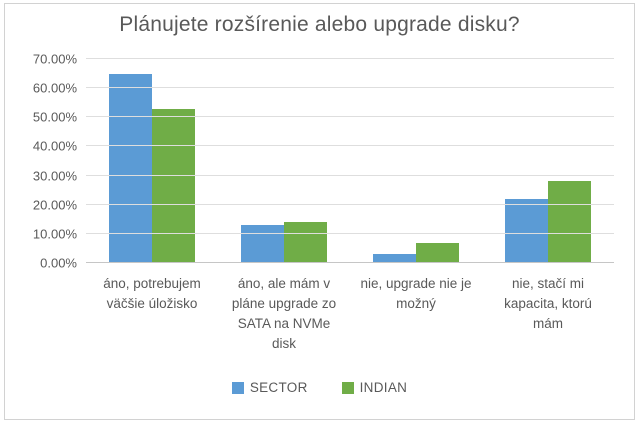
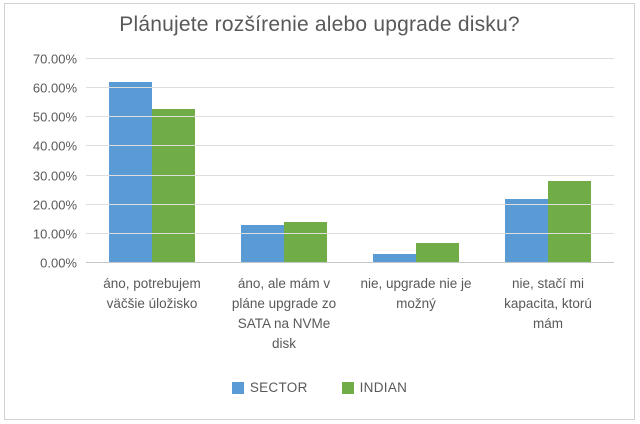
SECTOR/áno, potrebujem väčšie úložisko: 65% -> 62%
